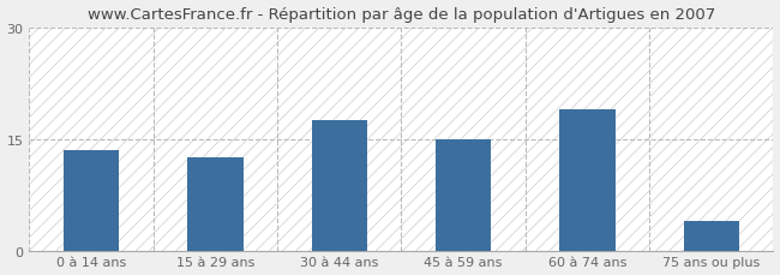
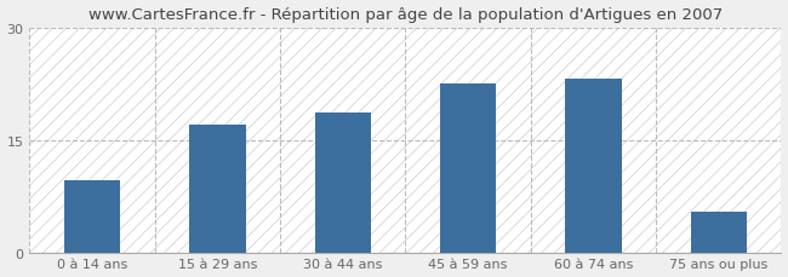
0 à 14 ans: 13.5 -> 9.6
15 à 29 ans: 12.5 -> 17.0
30 à 44 ans: 17.5 -> 18.6
45 à 59 ans: 15.0 -> 22.6
60 à 74 ans: 19.0 -> 23.2
75 ans ou plus: 4.0 -> 5.4
